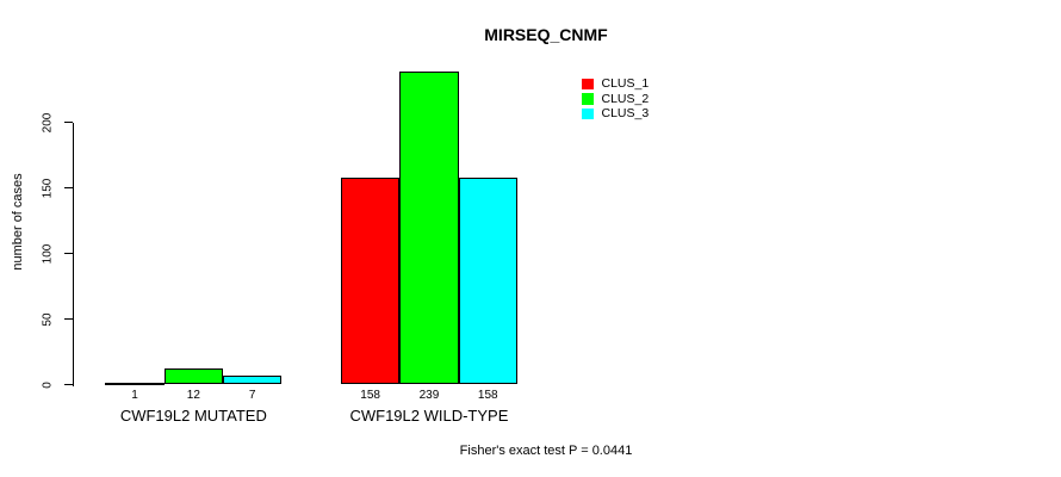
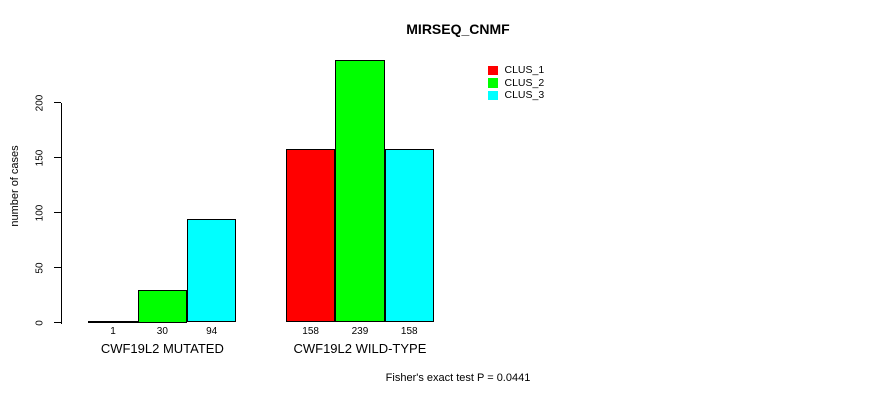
CLUS_2/CWF19L2 MUTATED: 12 -> 30
CLUS_3/CWF19L2 MUTATED: 7 -> 94
